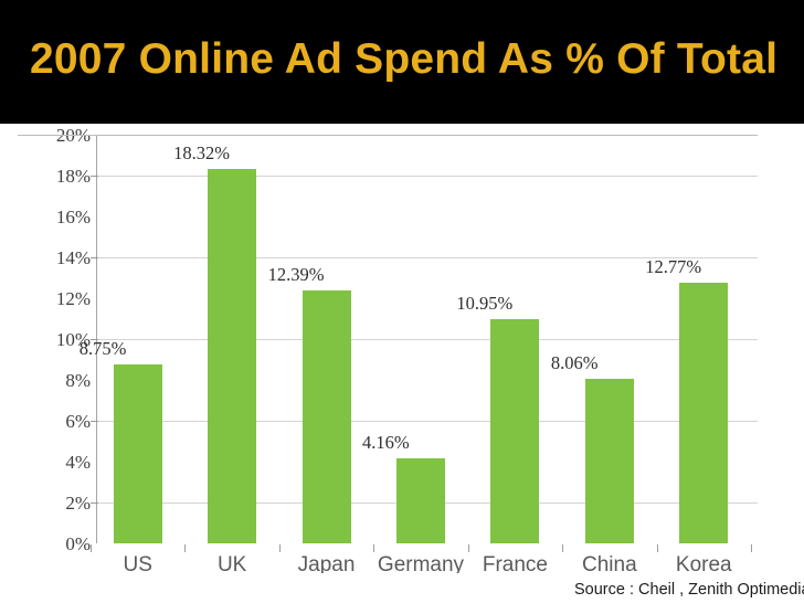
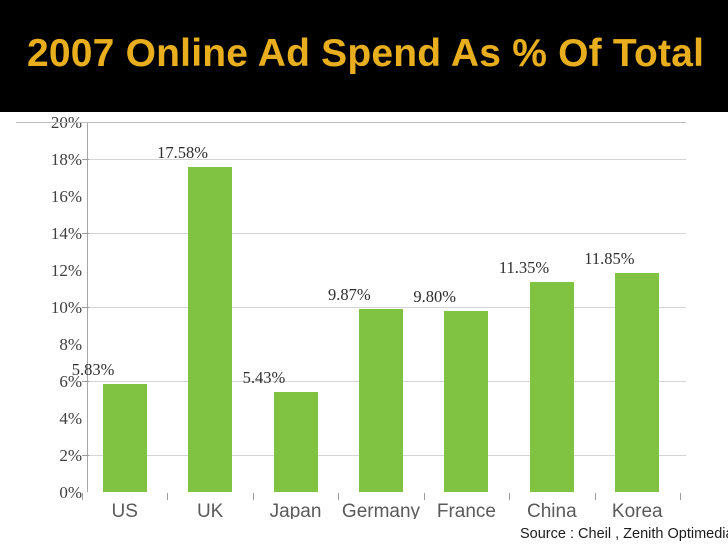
US: 8.75% -> 5.83%
UK: 18.32% -> 17.58%
Japan: 12.39% -> 5.43%
Germany: 4.16% -> 9.87%
France: 10.95% -> 9.80%
China: 8.06% -> 11.35%
Korea: 12.77% -> 11.85%
